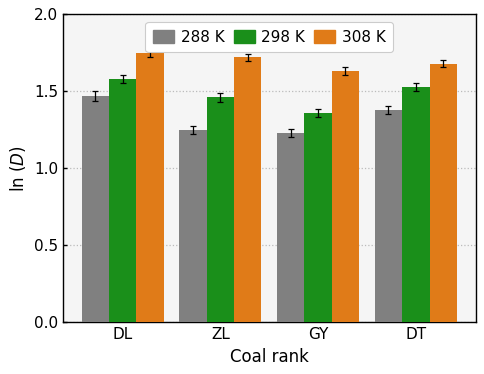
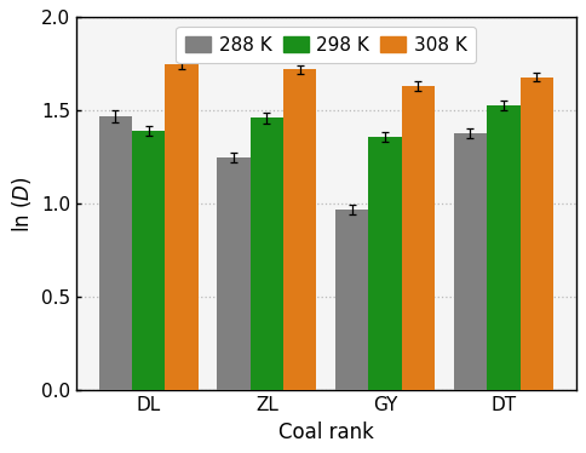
298 K/DL: 1.58 -> 1.39
288 K/GY: 1.23 -> 0.97
